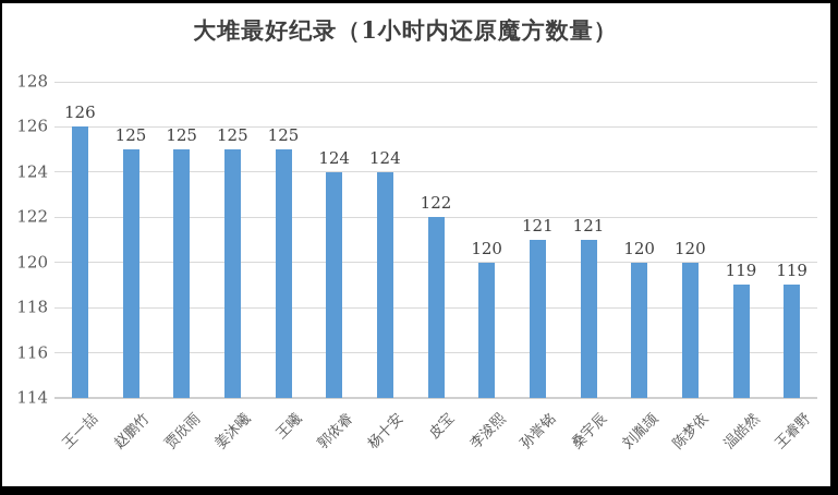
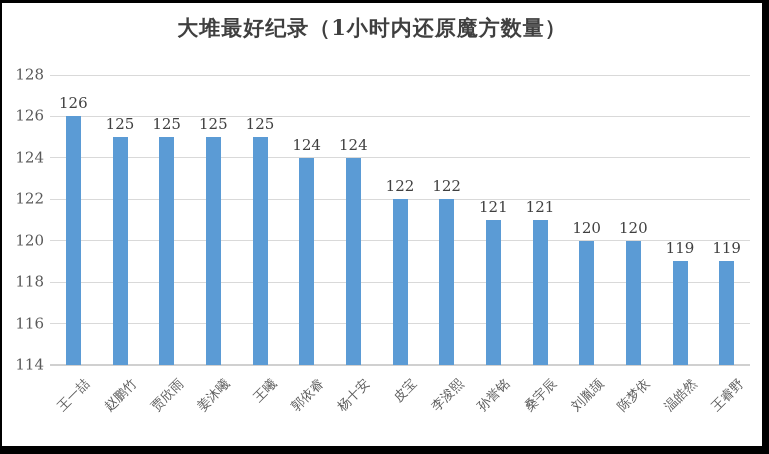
李浚熙: 120 -> 122
